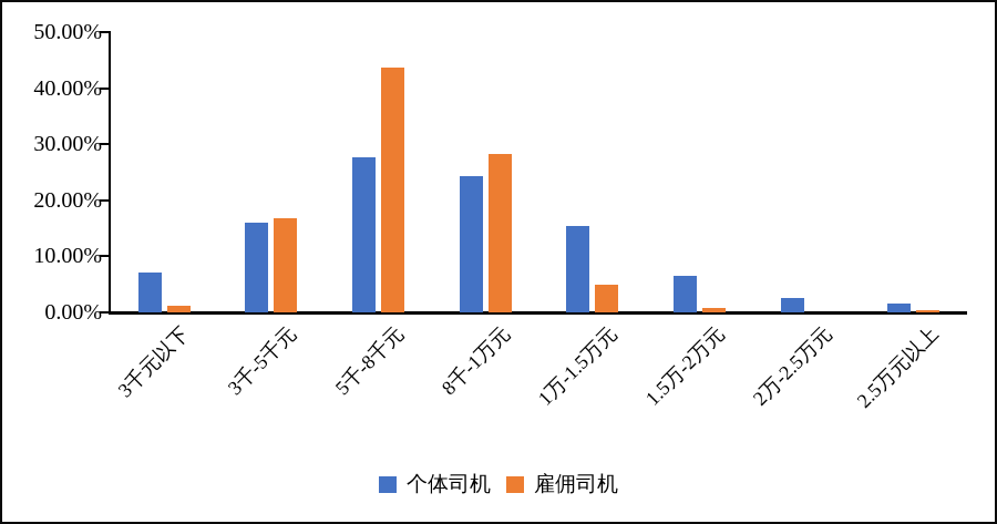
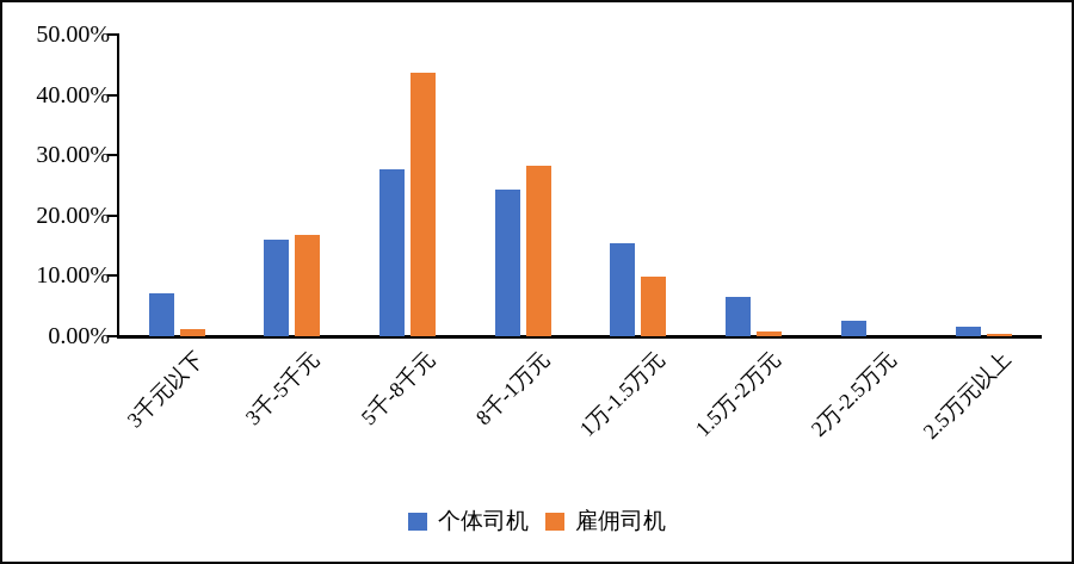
雇佣司机/1万-1.5万元: 5% -> 10%
